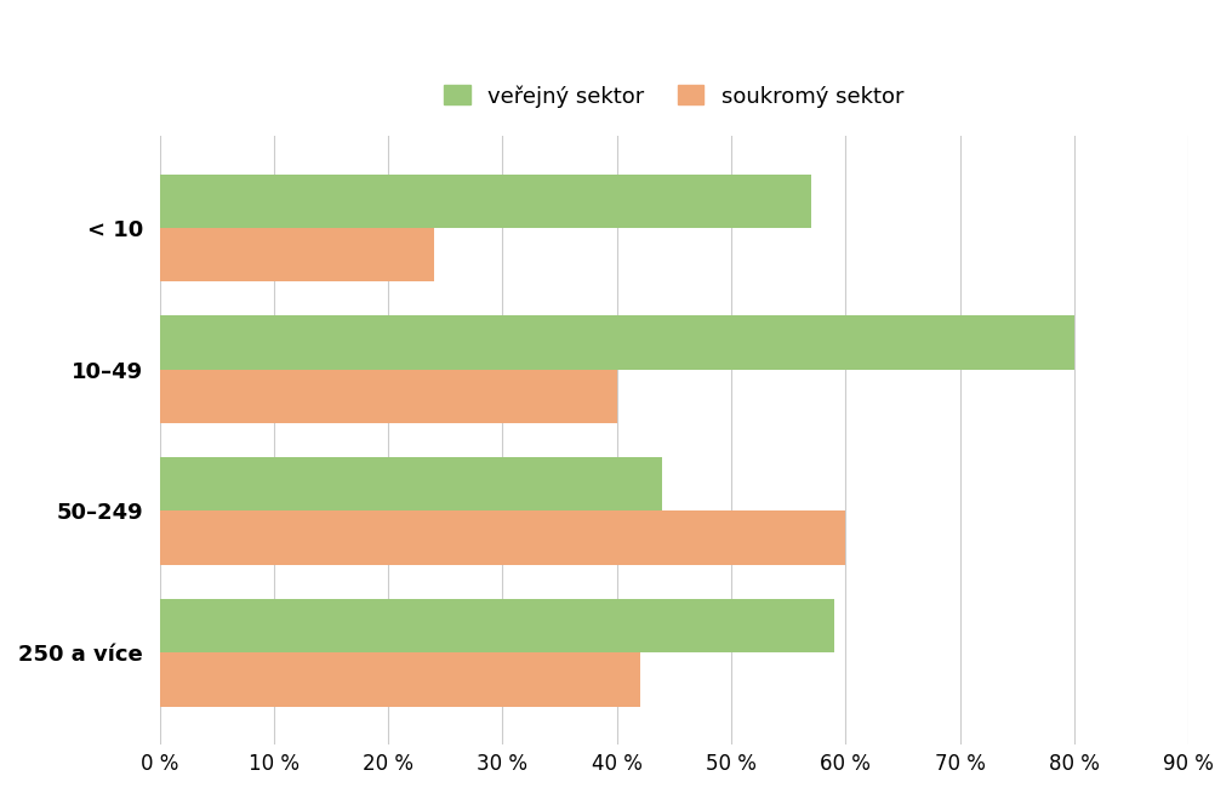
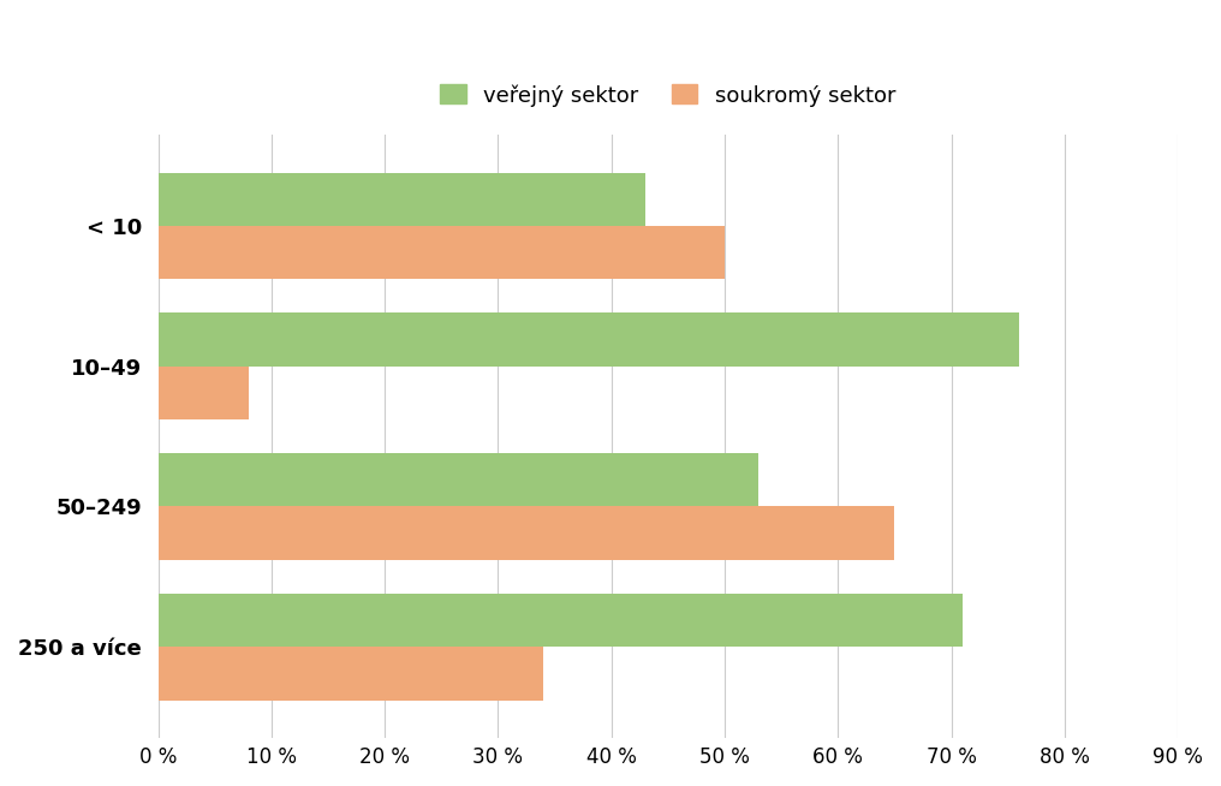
veřejný sektor/< 10: 57 % -> 43 %
soukromý sektor/< 10: 24 % -> 50 %
veřejný sektor/10–49: 80 % -> 76 %
soukromý sektor/10–49: 40 % -> 8 %
veřejný sektor/50–249: 44 % -> 53 %
soukromý sektor/50–249: 60 % -> 65 %
veřejný sektor/250 a více: 59 % -> 71 %
soukromý sektor/250 a více: 42 % -> 34 %
